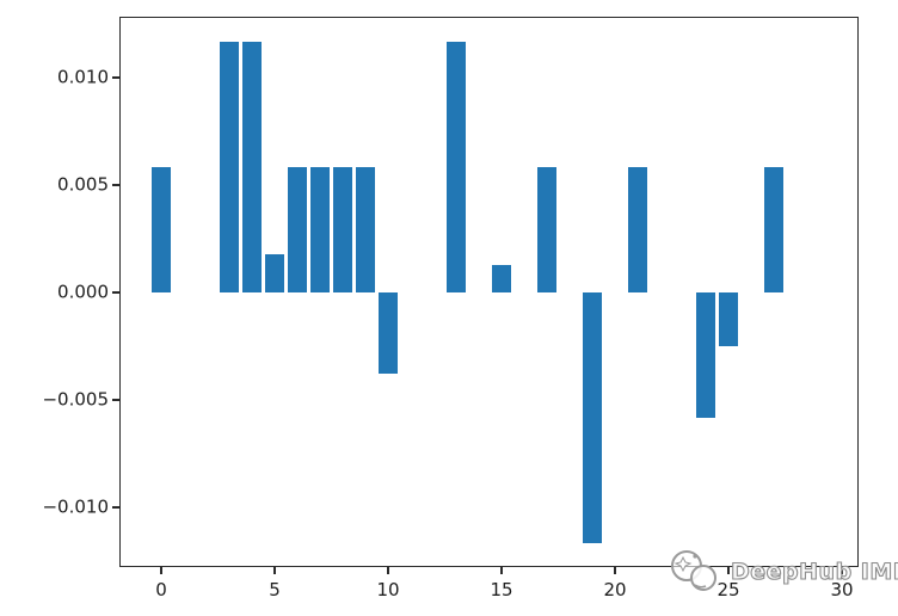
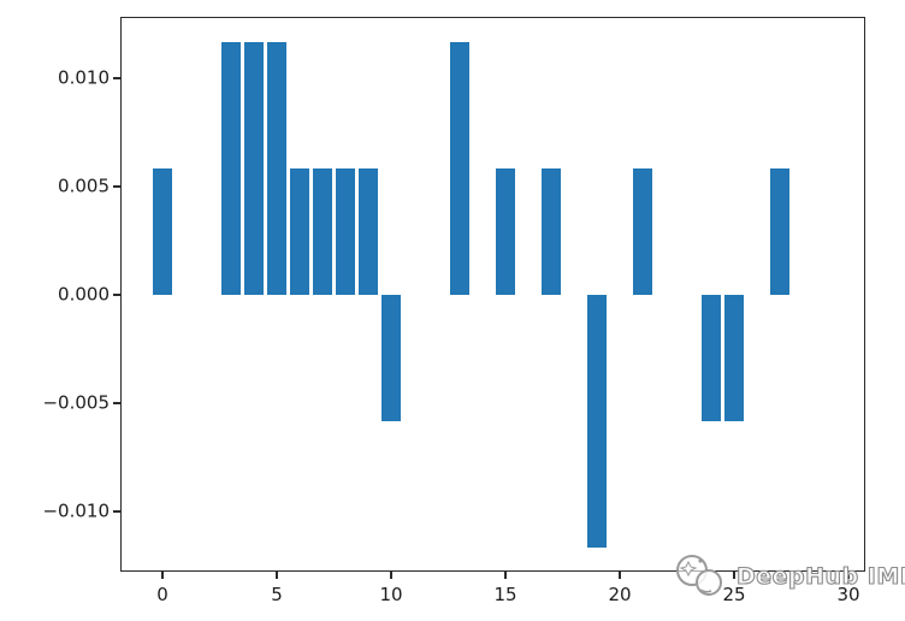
5: 0.0018 -> 0.0117
10: -0.0038 -> -0.0058
15: 0.0013 -> 0.0058
25: -0.0025 -> -0.0058
